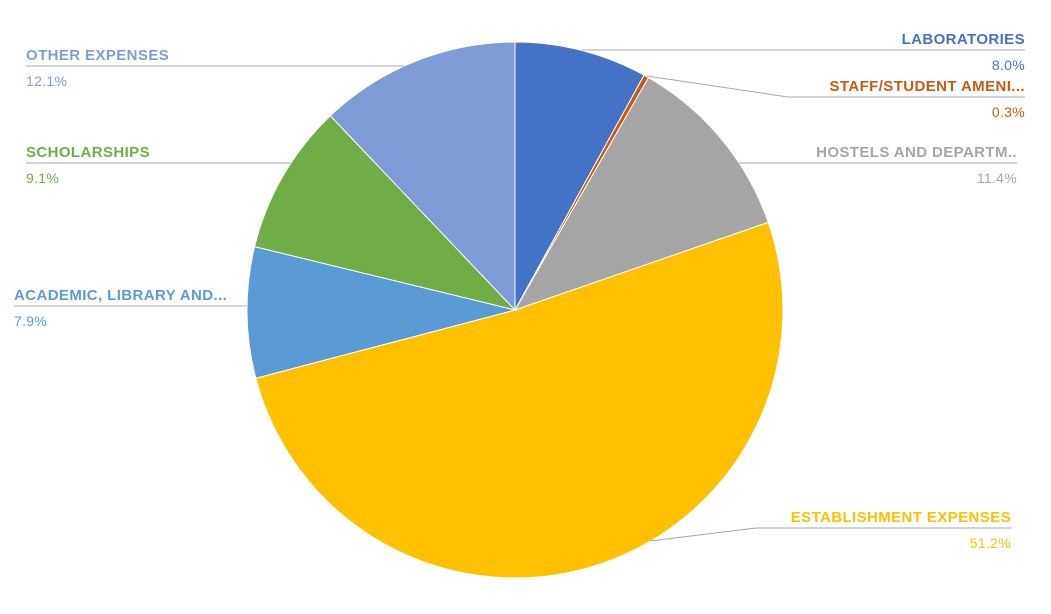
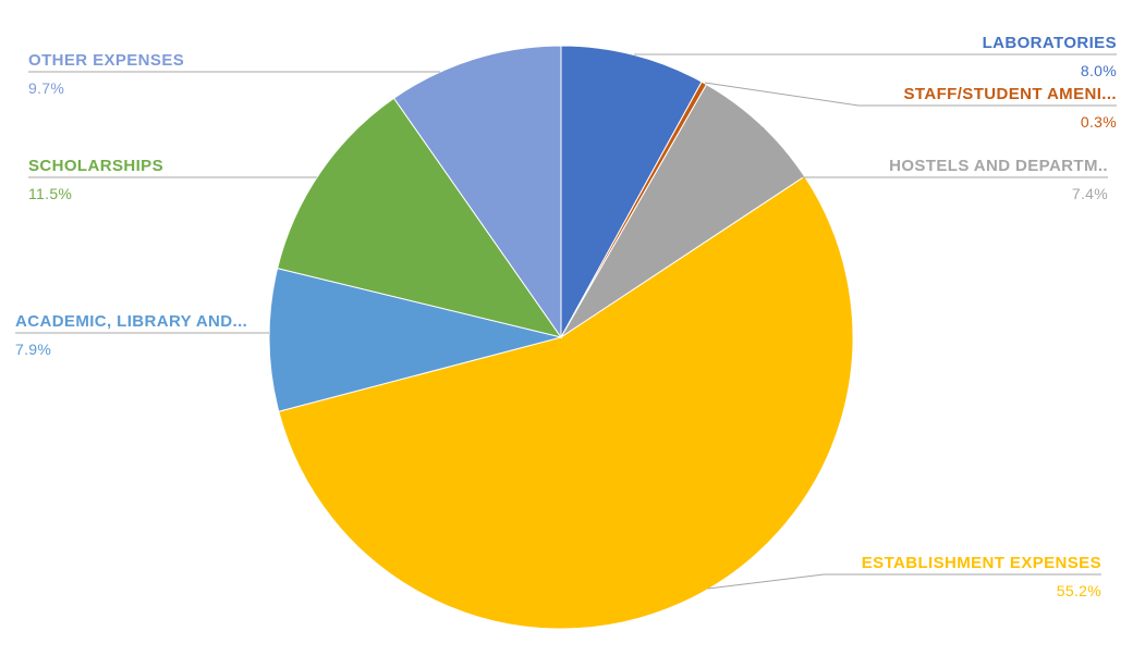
HOSTELS AND DEPARTM..: 11.4% -> 7.4%
ESTABLISHMENT EXPENSES: 51.2% -> 55.2%
SCHOLARSHIPS: 9.1% -> 11.5%
OTHER EXPENSES: 12.1% -> 9.7%
